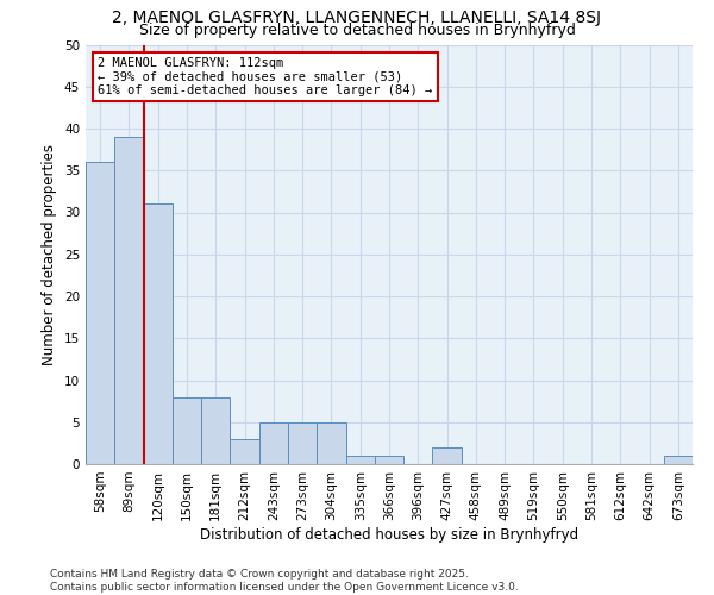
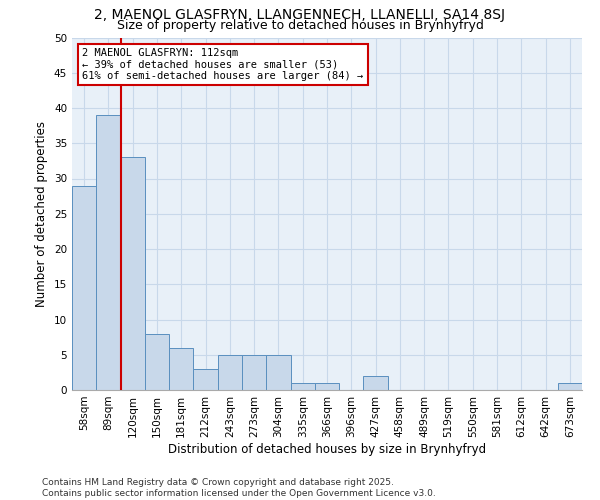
58sqm: 36 -> 29
120sqm: 31 -> 33
181sqm: 8 -> 6
